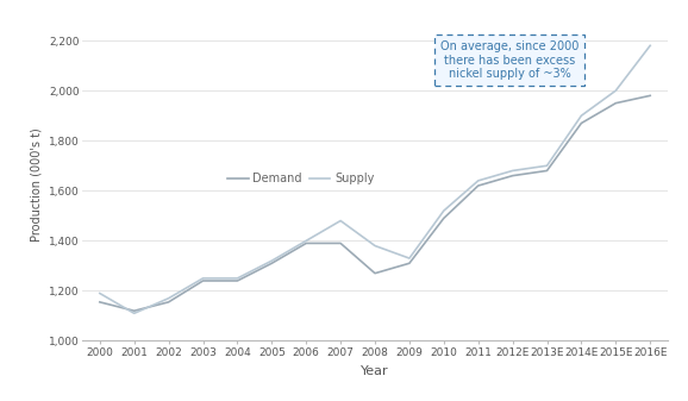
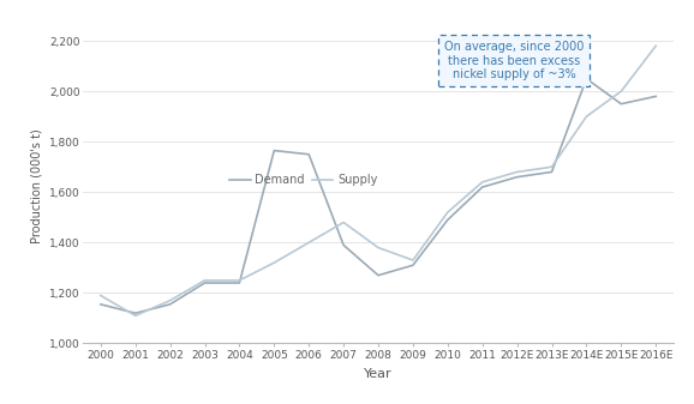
Demand/2005: 1,310 -> 1,765
Demand/2006: 1,390 -> 1,750
Demand/2014E: 1,870 -> 2,050
